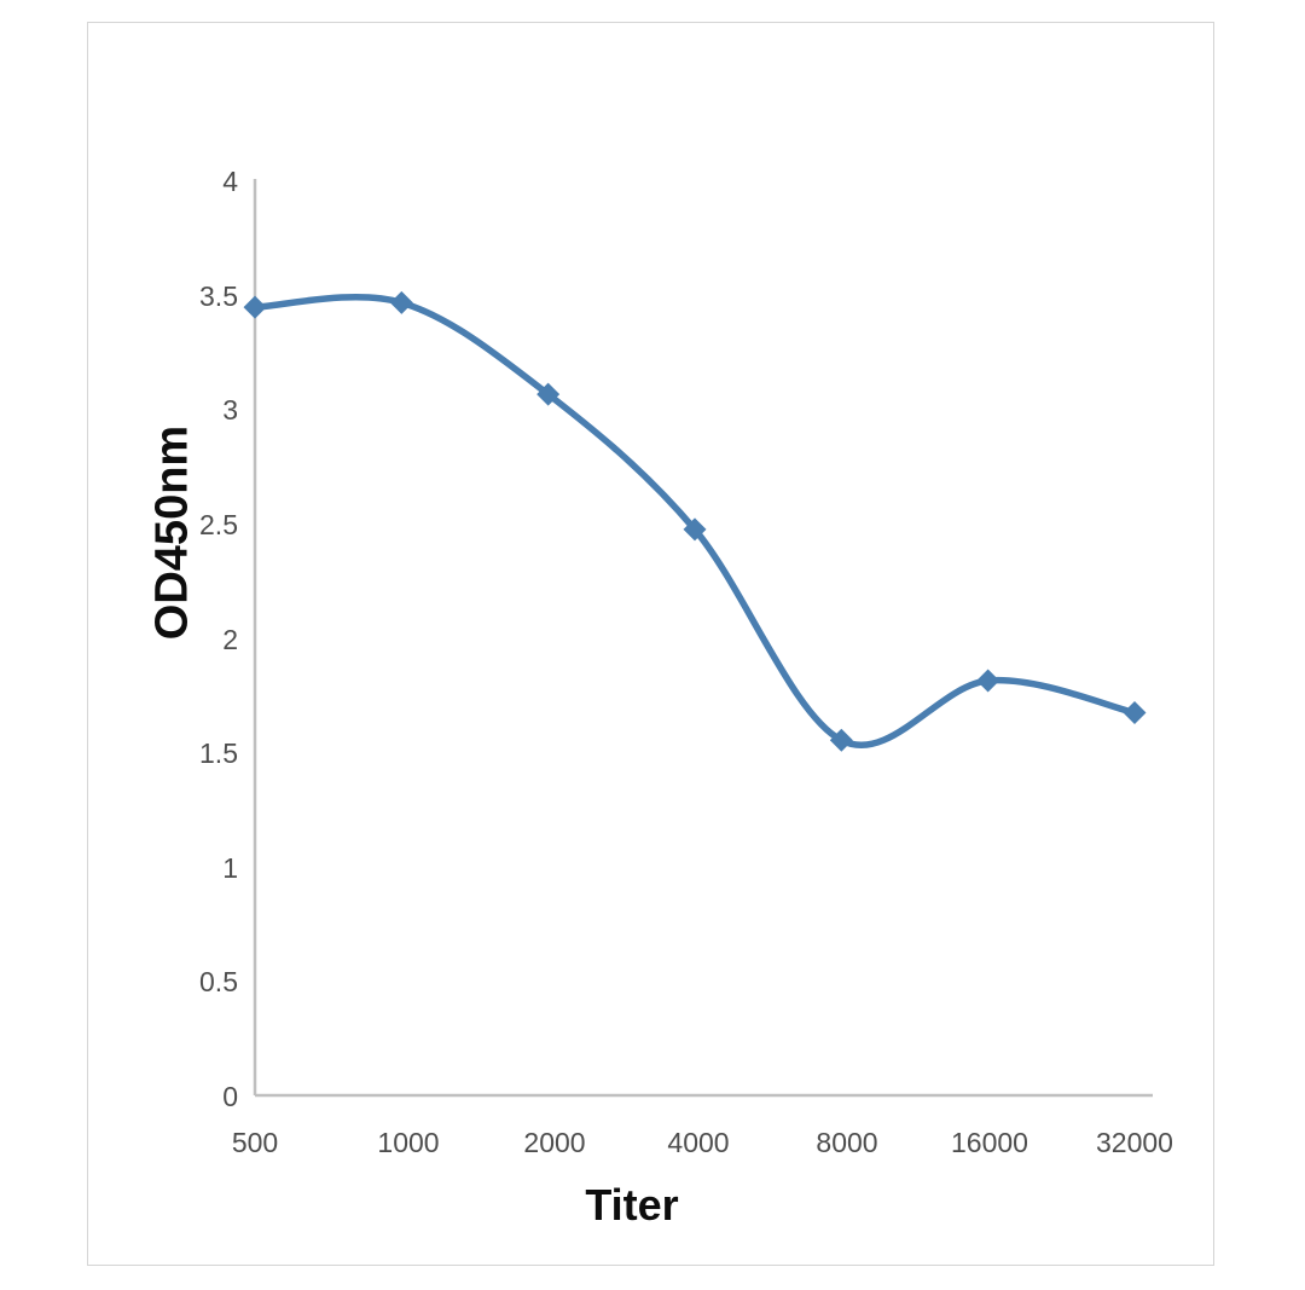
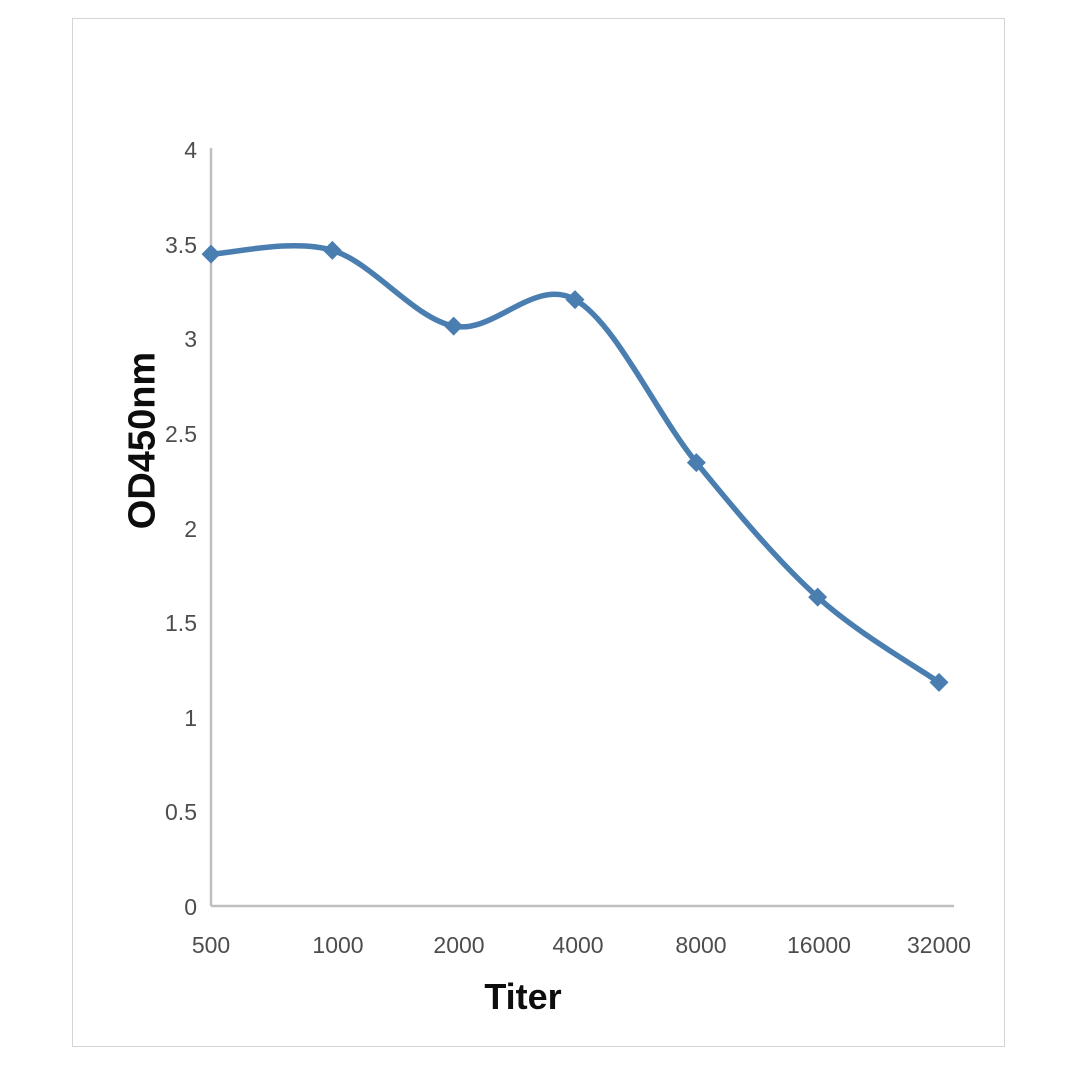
4000: 2.47 -> 3.20
8000: 1.55 -> 2.34
16000: 1.81 -> 1.63
32000: 1.67 -> 1.18
